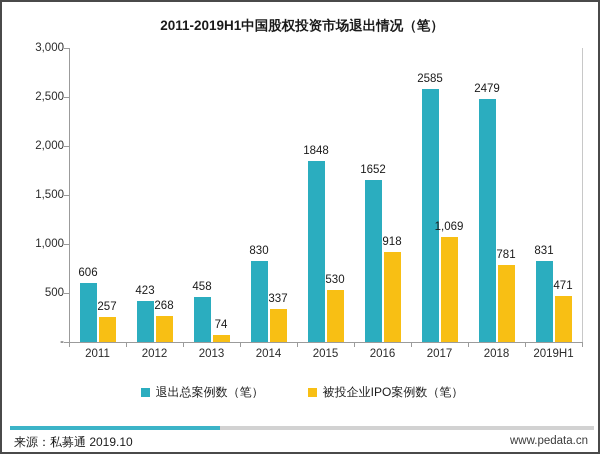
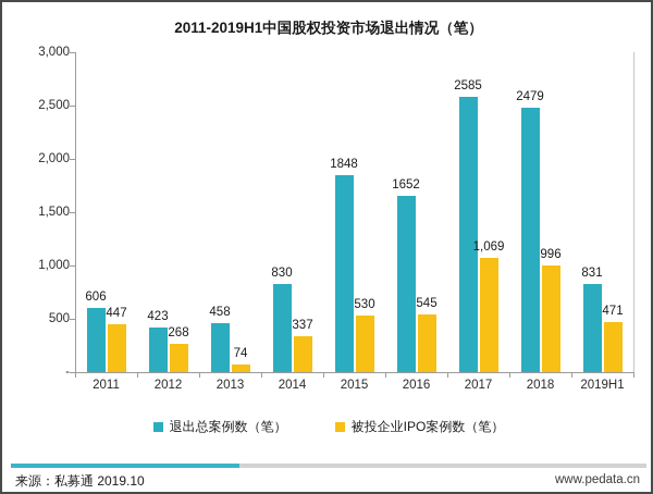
被投企业IPO案例数（笔）/2011: 257 -> 447
被投企业IPO案例数（笔）/2016: 918 -> 545
被投企业IPO案例数（笔）/2018: 781 -> 996
